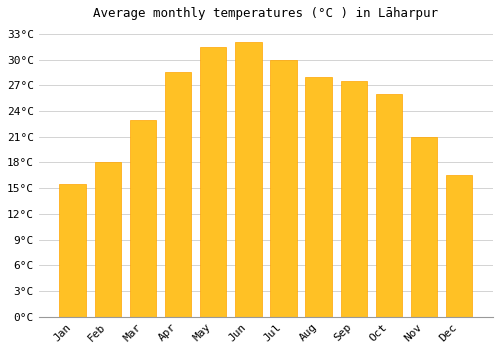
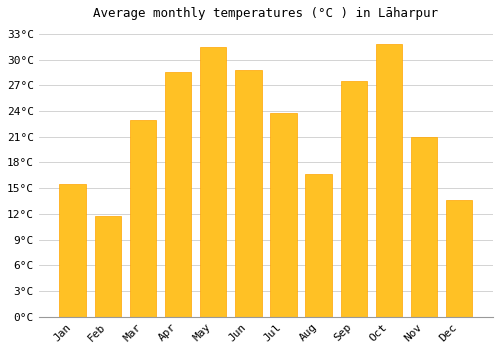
Feb: 18.0°C -> 11.8°C
Jun: 32.0°C -> 28.8°C
Jul: 30.0°C -> 23.8°C
Aug: 28.0°C -> 16.6°C
Oct: 26.0°C -> 31.8°C
Dec: 16.5°C -> 13.6°C
